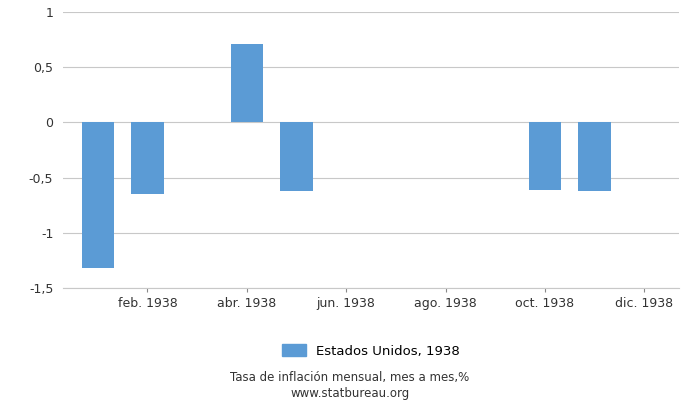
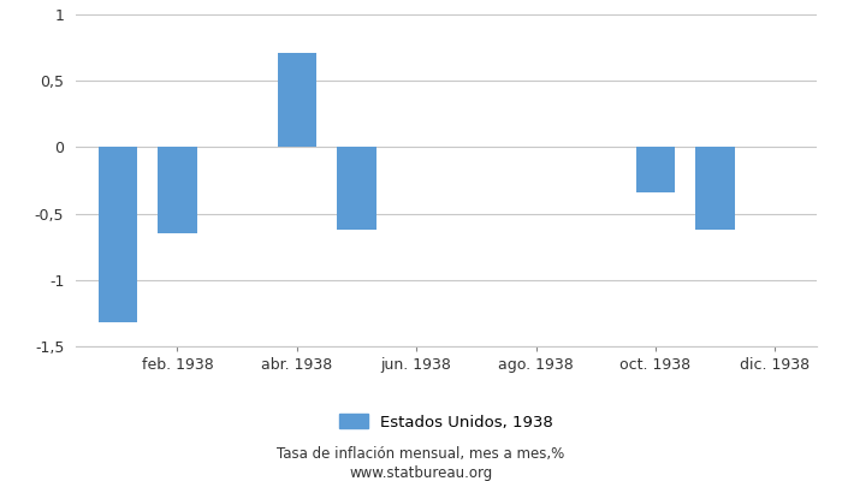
oct. 1938: -0,61 -> -0,34
